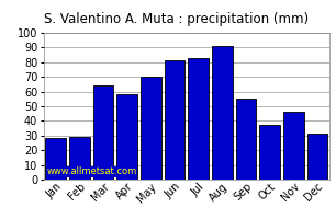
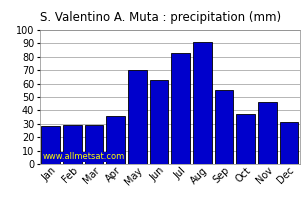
Mar: 64 -> 29
Apr: 58 -> 36
Jun: 81 -> 63
